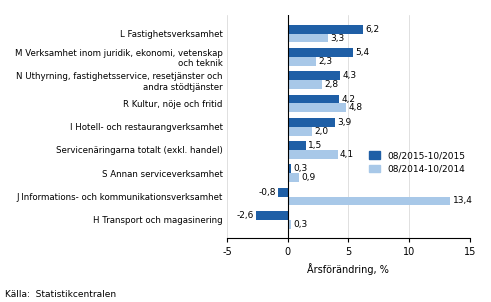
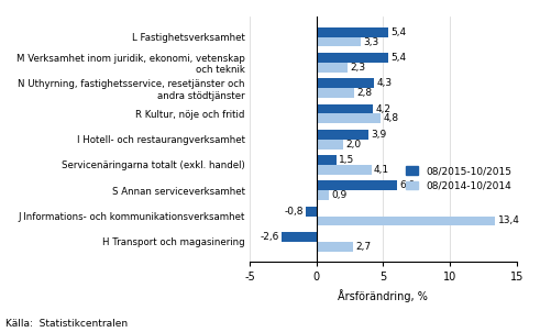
08/2015-10/2015/L Fastighetsverksamhet: 6,2 -> 5,4
08/2015-10/2015/S Annan serviceverksamhet: 0,3 -> 6,0
08/2014-10/2014/H Transport och magasinering: 0,3 -> 2,7
